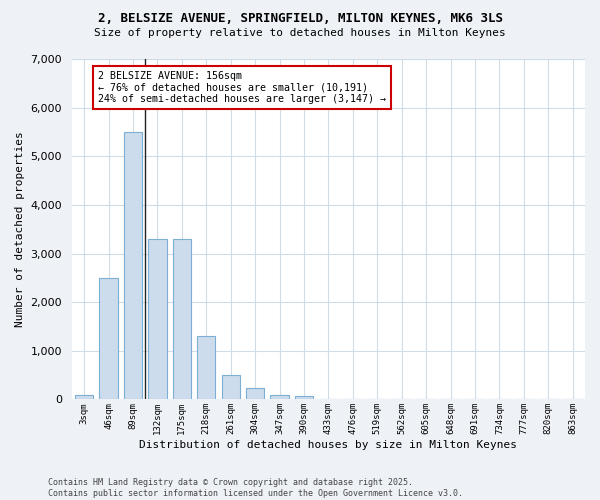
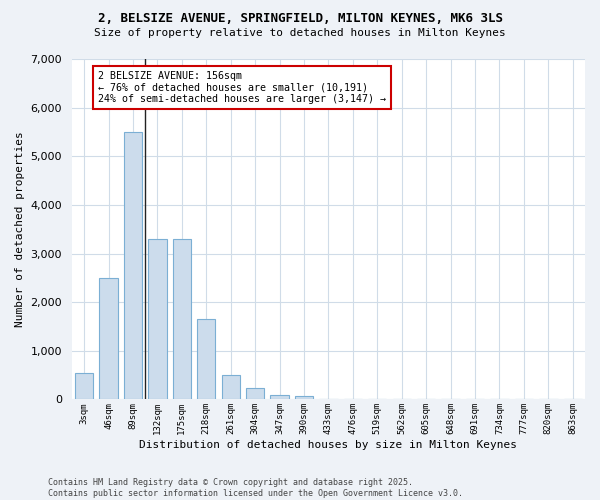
3sqm: 100 -> 550
218sqm: 1,300 -> 1,650
